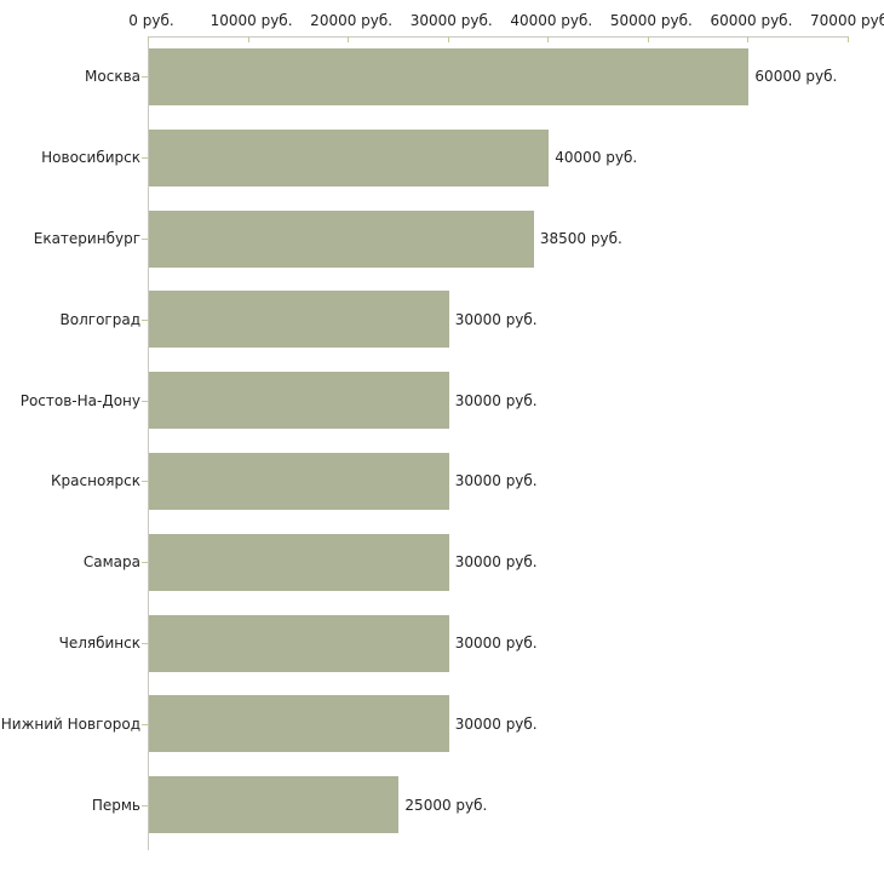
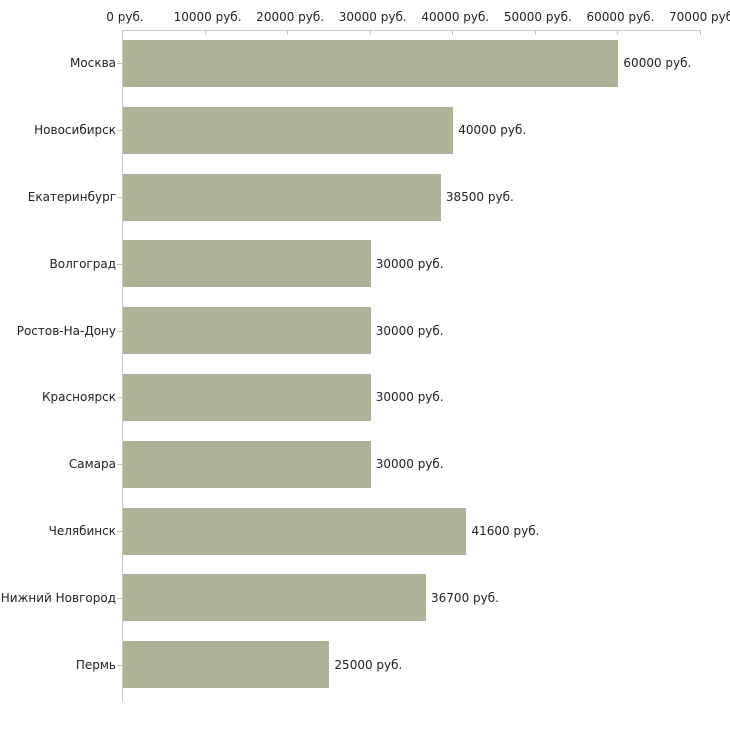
Челябинск: 30000 -> 41600
Нижний Новгород: 30000 -> 36700
